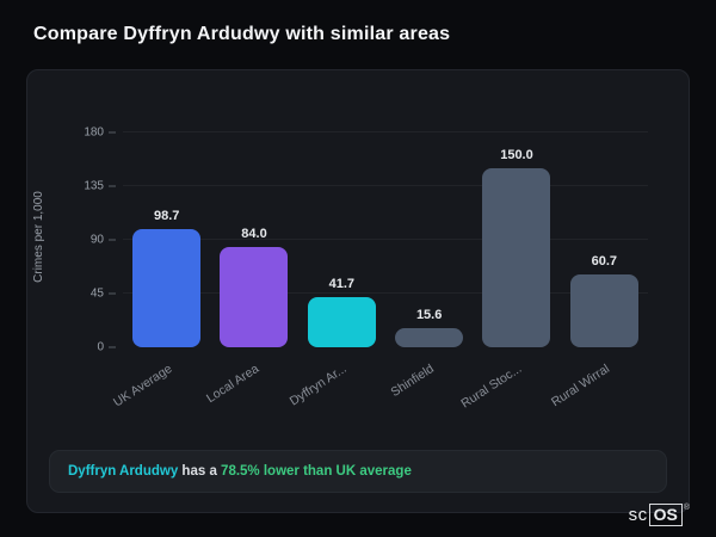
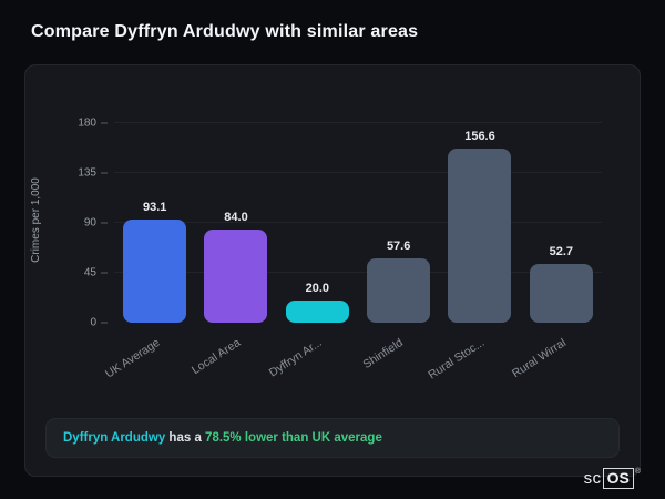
UK Average: 98.7 -> 93.1
Dyffryn Ar...: 41.7 -> 20.0
Shinfield: 15.6 -> 57.6
Rural Stoc...: 150.0 -> 156.6
Rural Wirral: 60.7 -> 52.7
